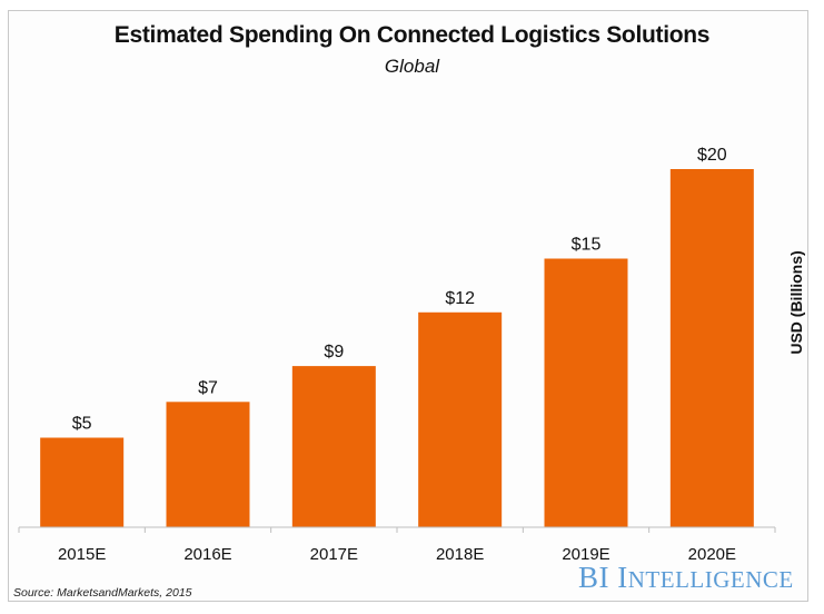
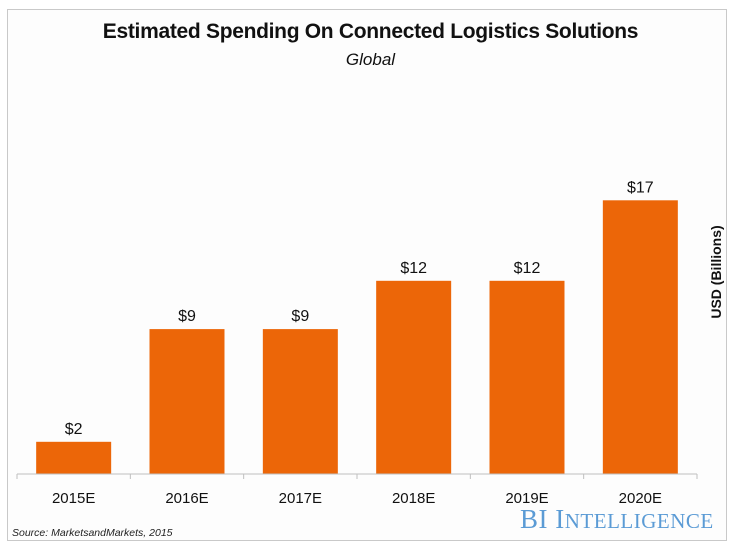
2015E: $5 -> $2
2016E: $7 -> $9
2019E: $15 -> $12
2020E: $20 -> $17
